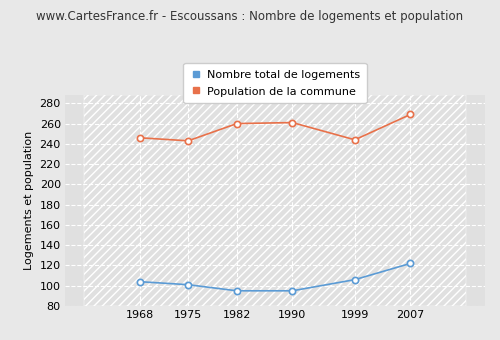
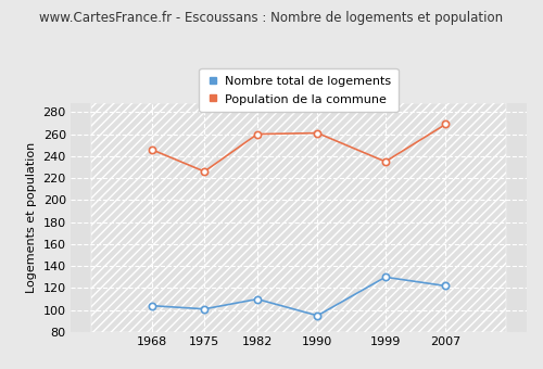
Population de la commune/1975: 243 -> 226
Nombre total de logements/1982: 95 -> 110
Nombre total de logements/1999: 106 -> 130
Population de la commune/1999: 244 -> 235
